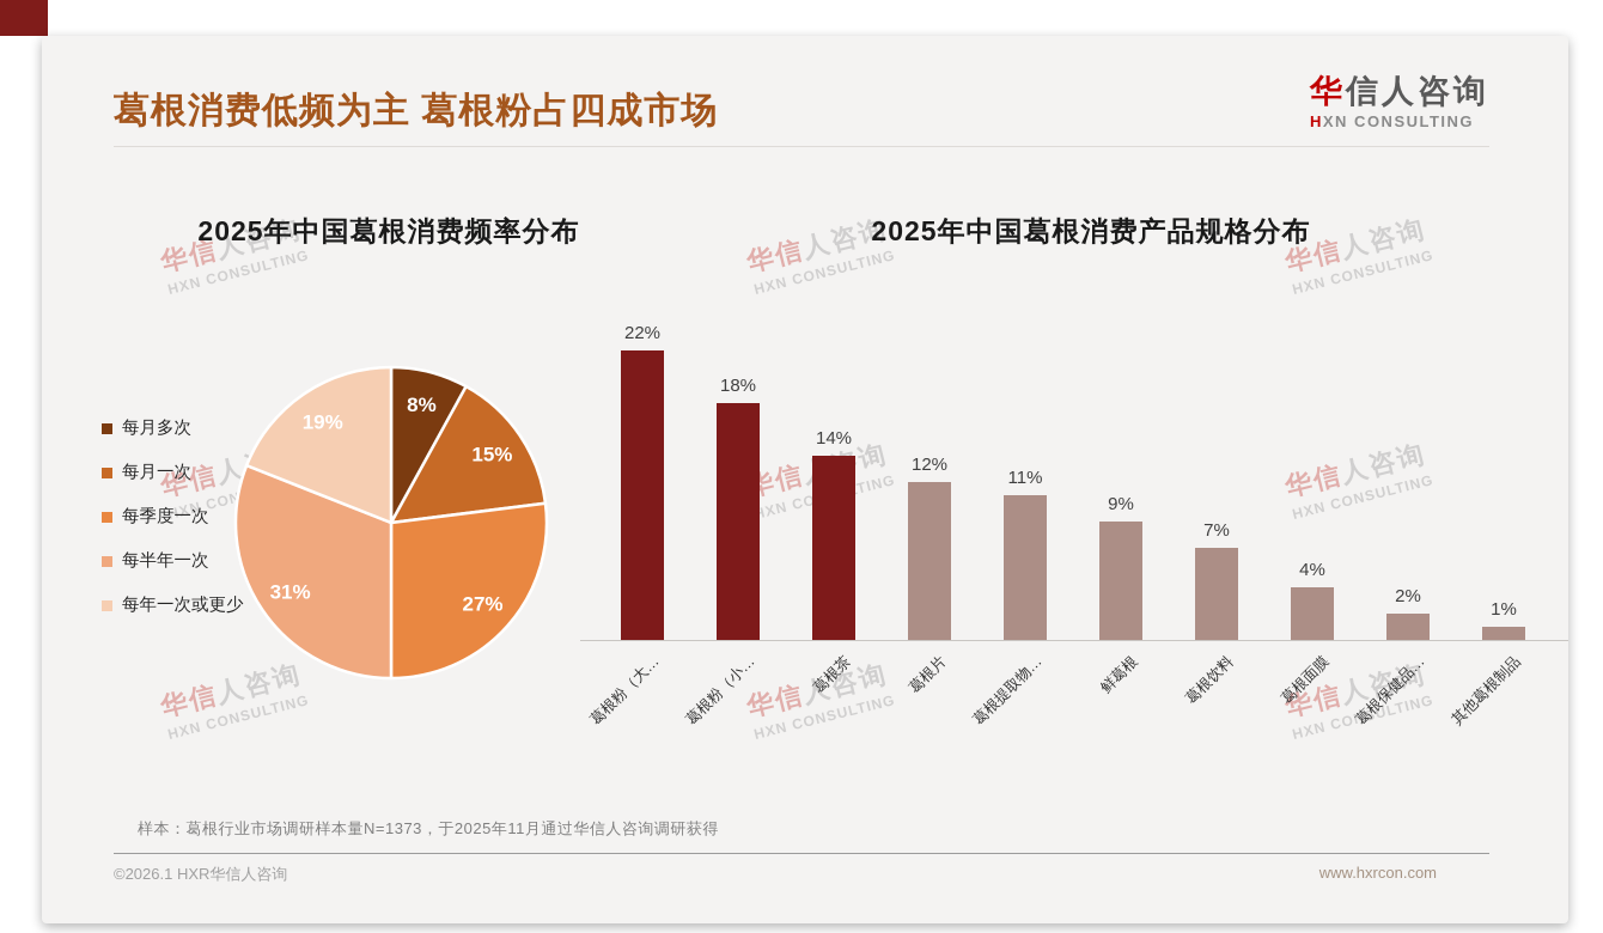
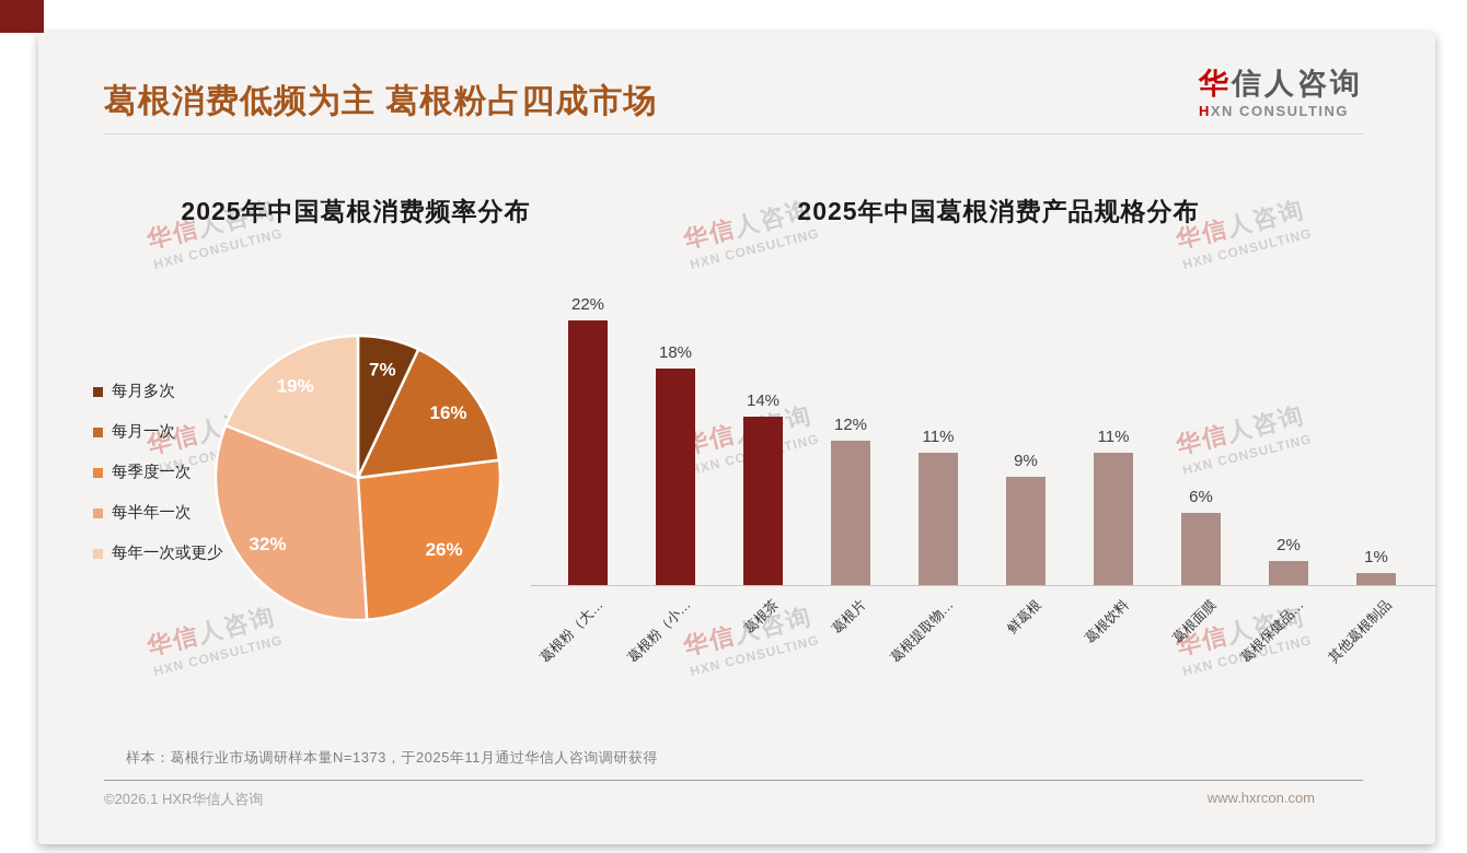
2025年中国葛根消费频率分布/每月多次: 8% -> 7%
2025年中国葛根消费频率分布/每月一次: 15% -> 16%
2025年中国葛根消费频率分布/每季度一次: 27% -> 26%
2025年中国葛根消费频率分布/每半年一次: 31% -> 32%
2025年中国葛根消费产品规格分布/葛根饮料: 7% -> 11%
2025年中国葛根消费产品规格分布/葛根面膜: 4% -> 6%
